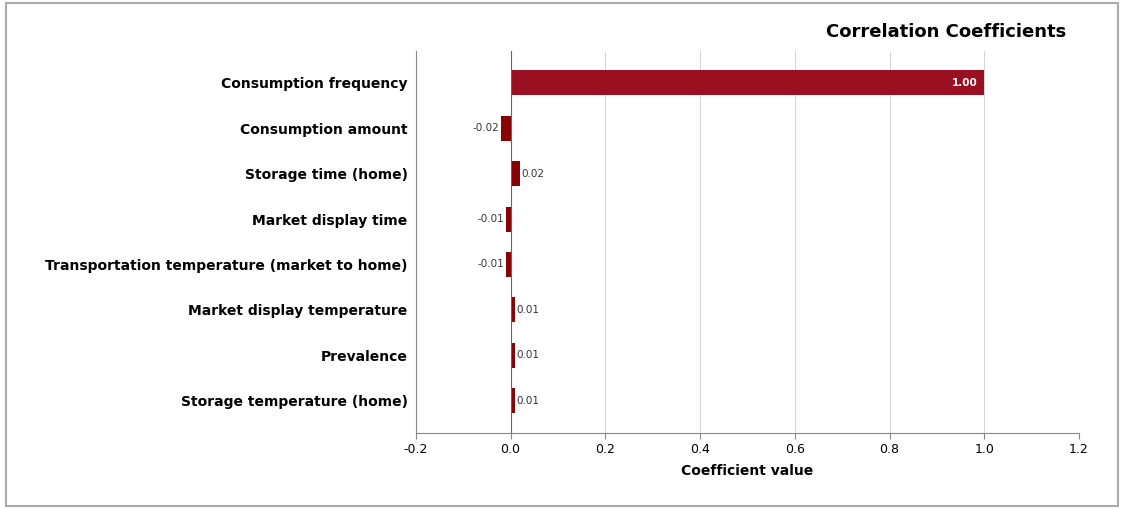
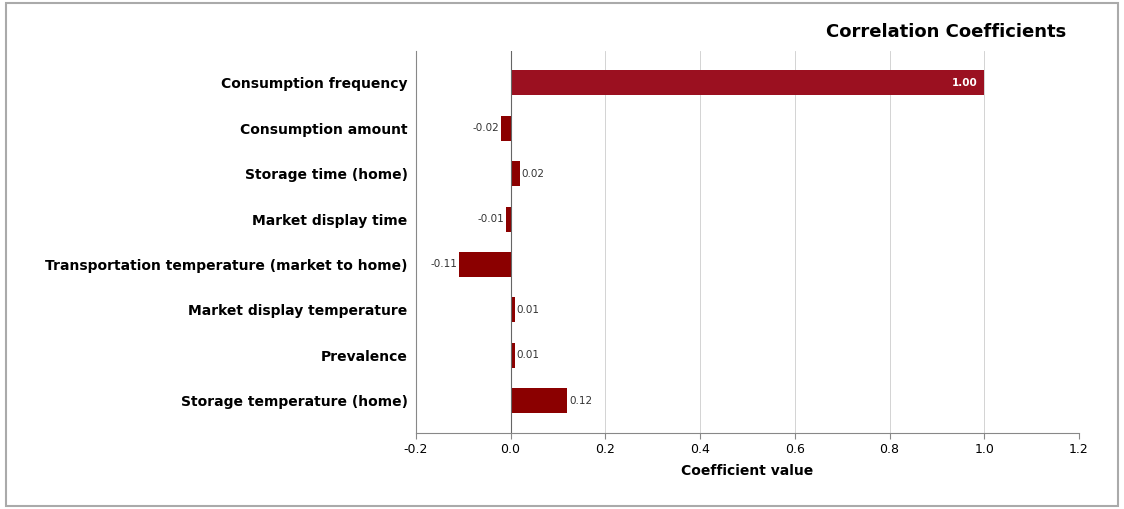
Transportation temperature (market to home): -0.01 -> -0.11
Storage temperature (home): 0.01 -> 0.12
